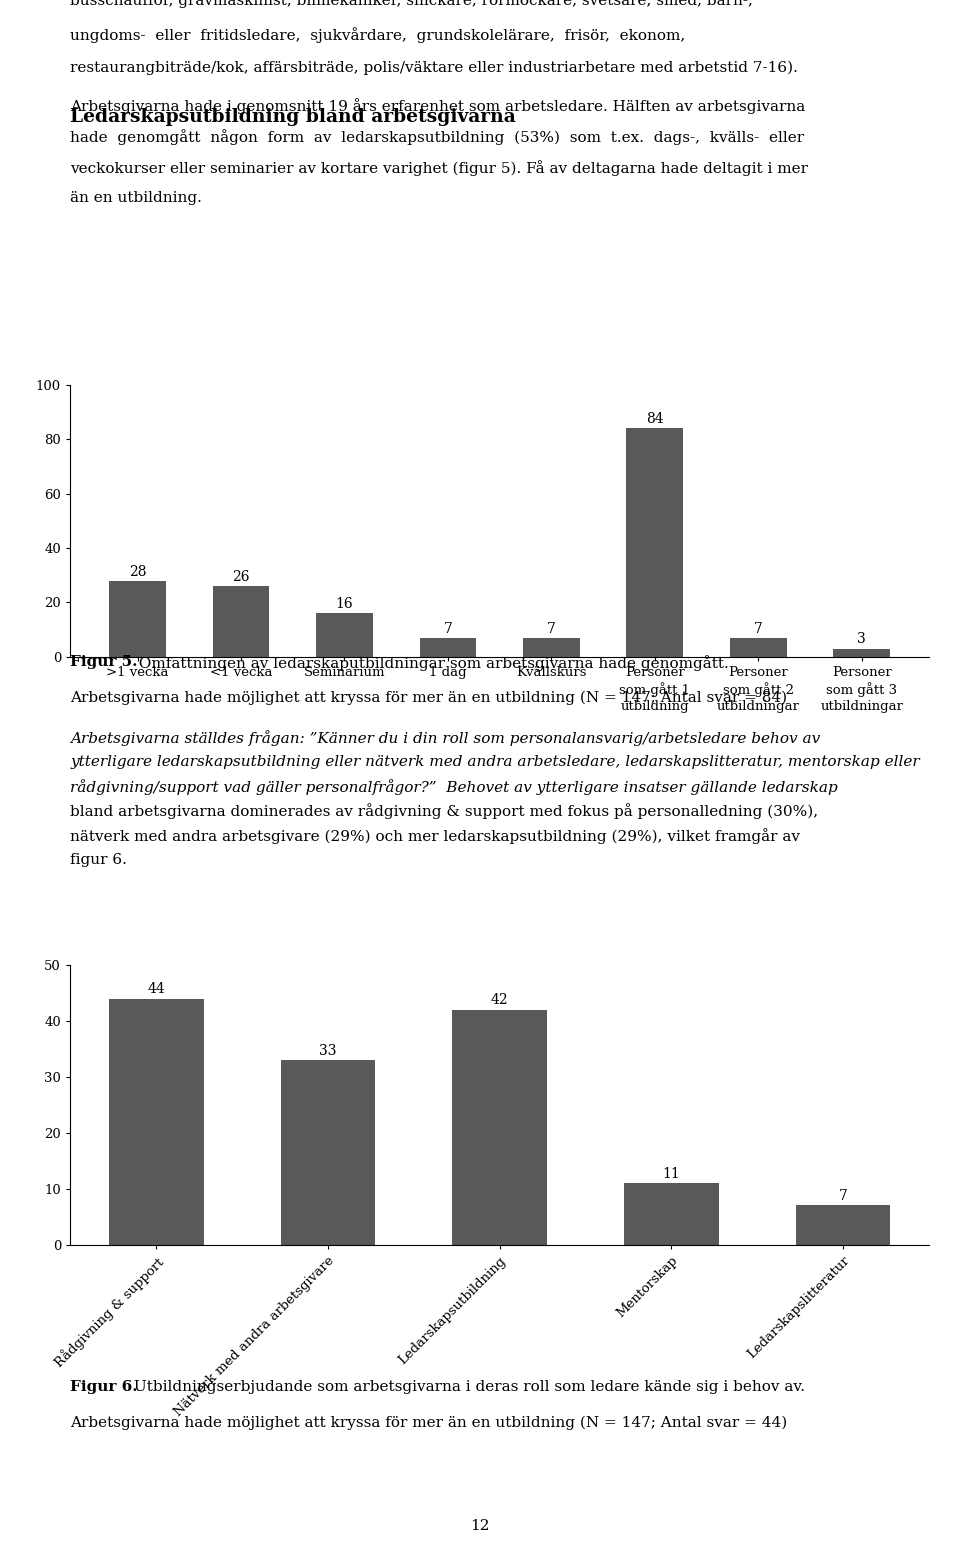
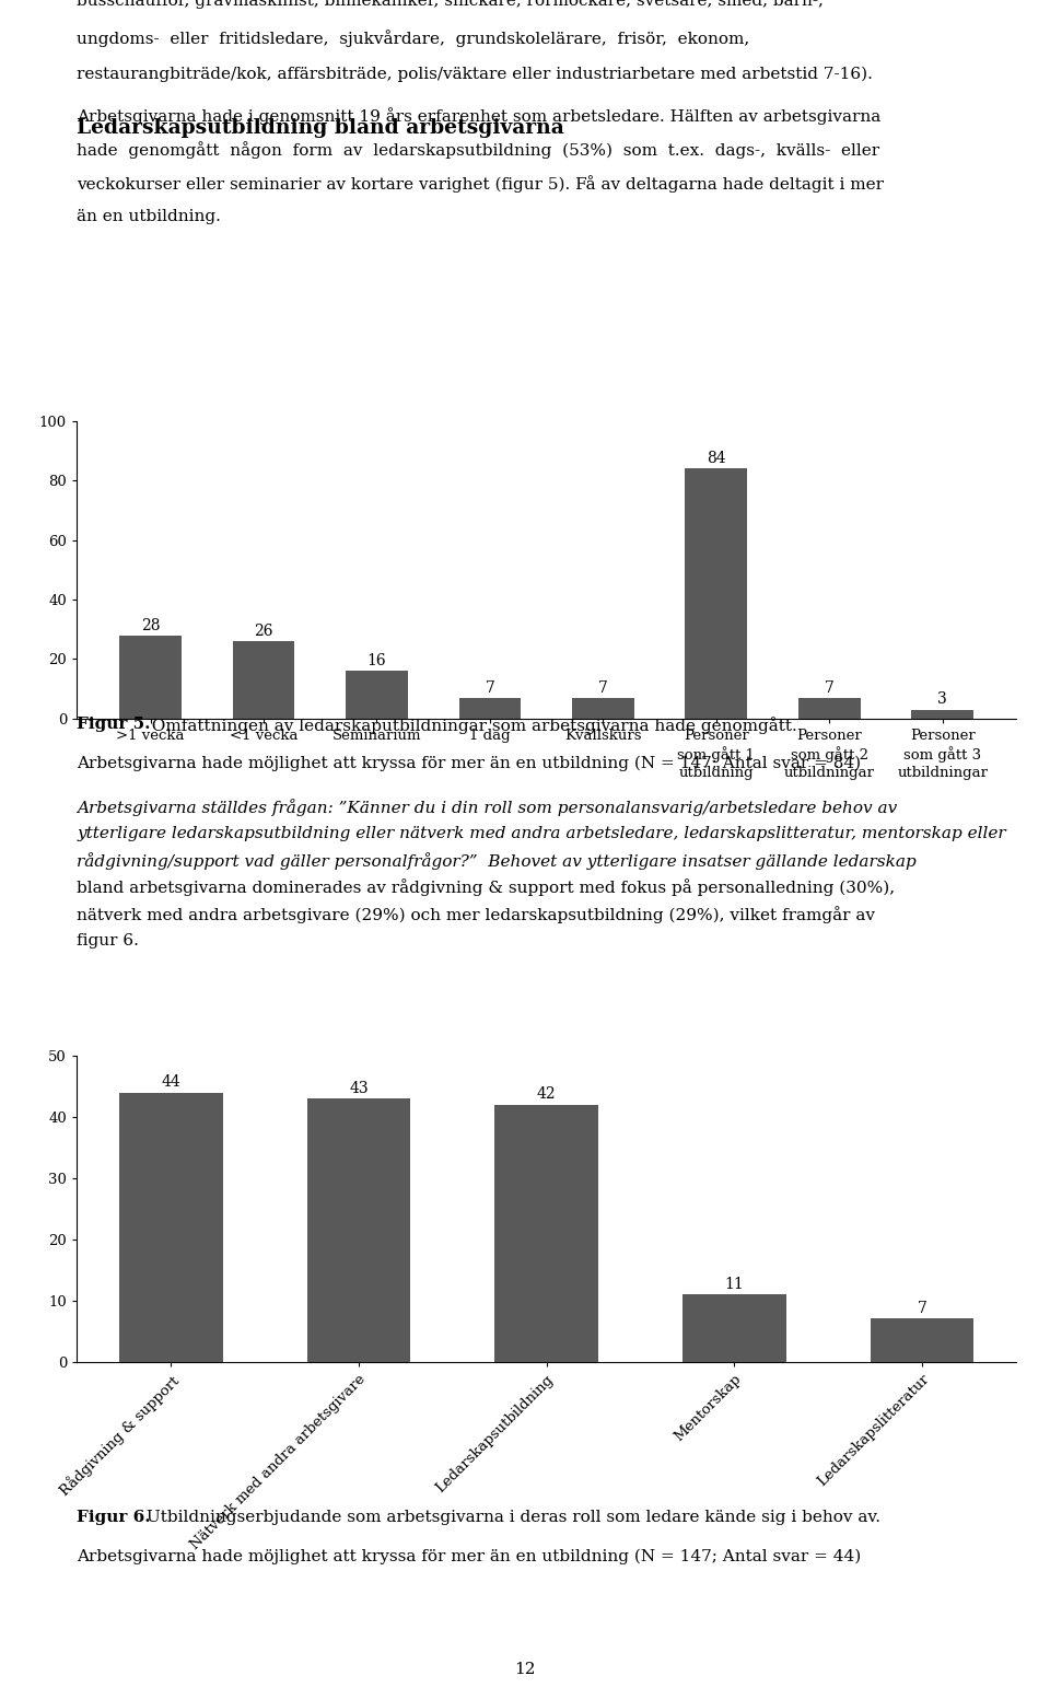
Nätverk med andra arbetsgivare: 33 -> 43
